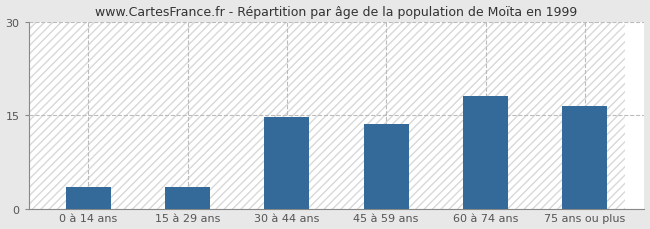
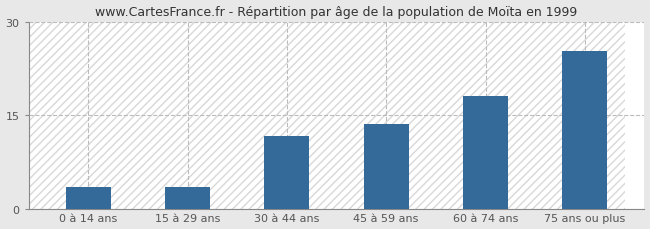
30 à 44 ans: 14.7 -> 11.6
75 ans ou plus: 16.5 -> 25.2
